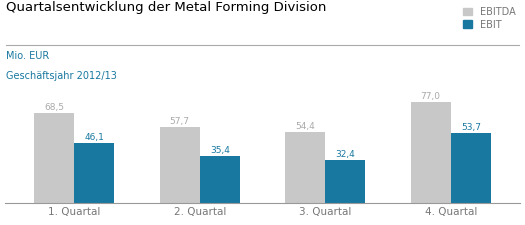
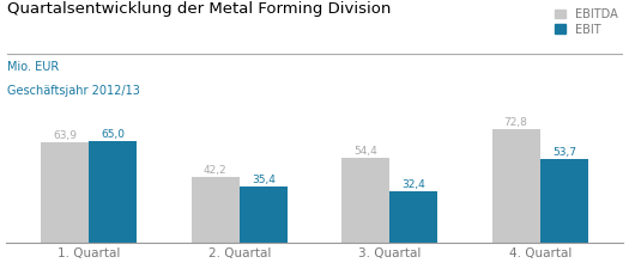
EBITDA/1. Quartal: 68,5 -> 63,9
EBIT/1. Quartal: 46,1 -> 65,0
EBITDA/2. Quartal: 57,7 -> 42,2
EBITDA/4. Quartal: 77,0 -> 72,8
